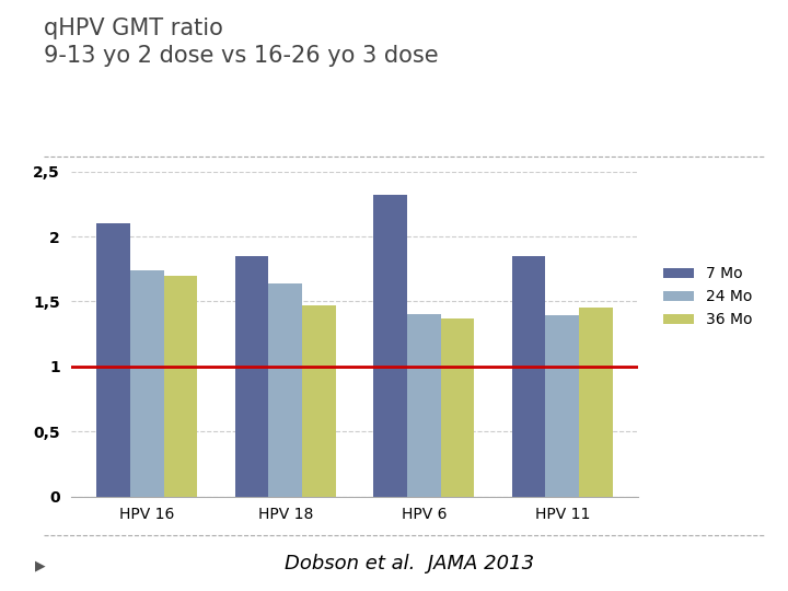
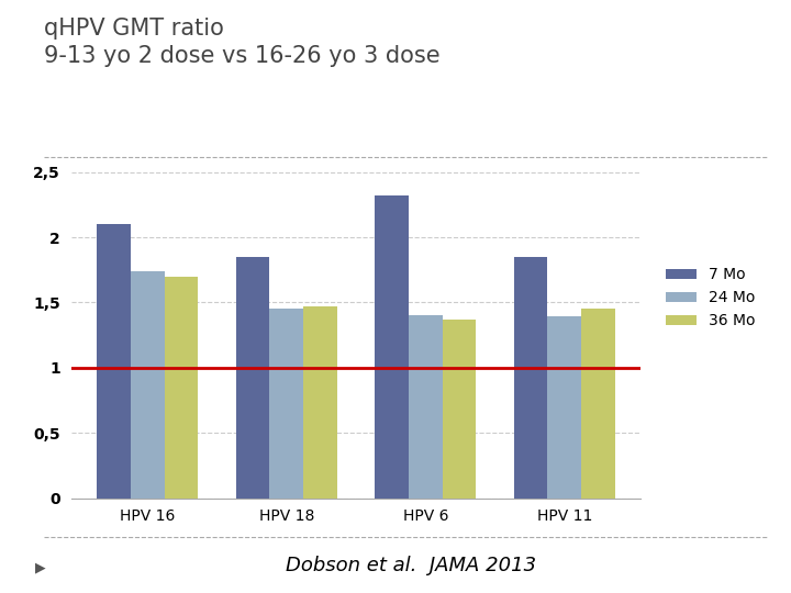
24 Mo/HPV 18: 1,64 -> 1,45
